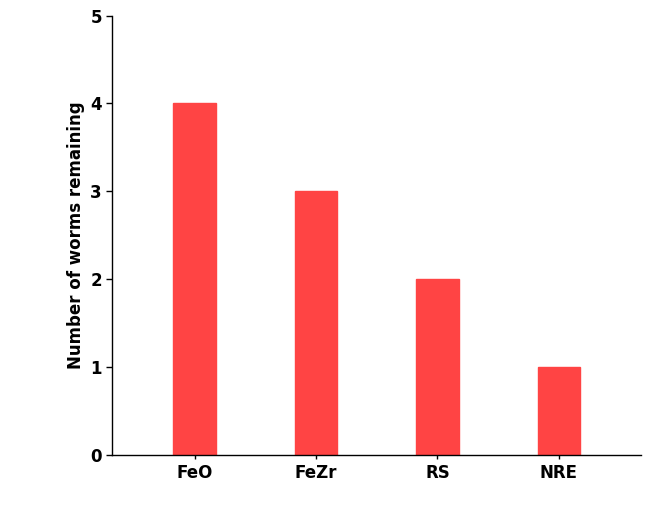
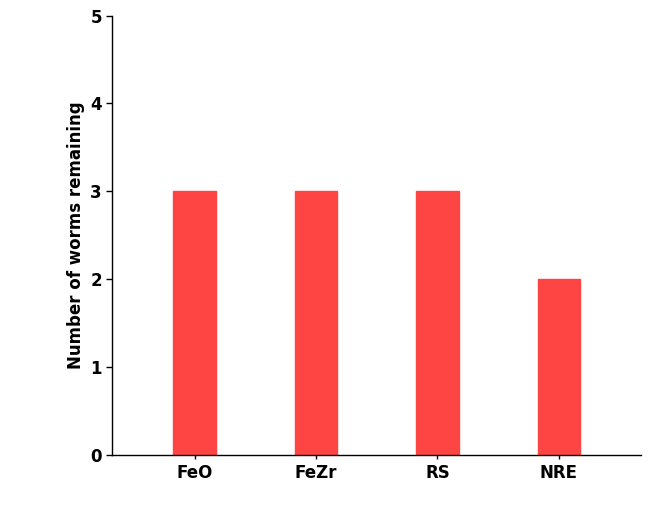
FeO: 4 -> 3
RS: 2 -> 3
NRE: 1 -> 2
